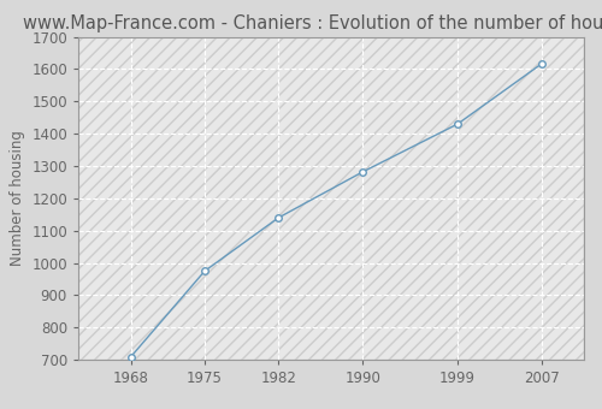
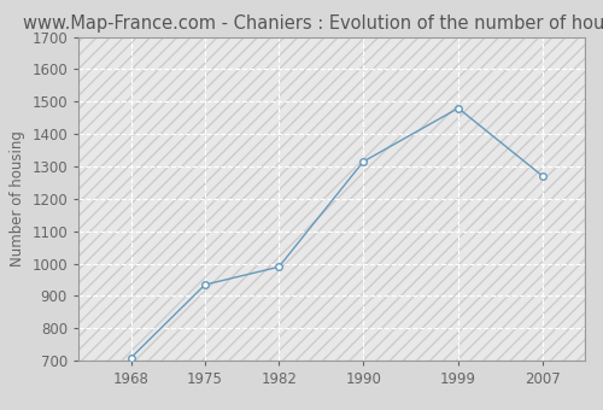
1975: 975 -> 935
1982: 1140 -> 990
1990: 1282 -> 1315
1999: 1430 -> 1480
2007: 1617 -> 1270
